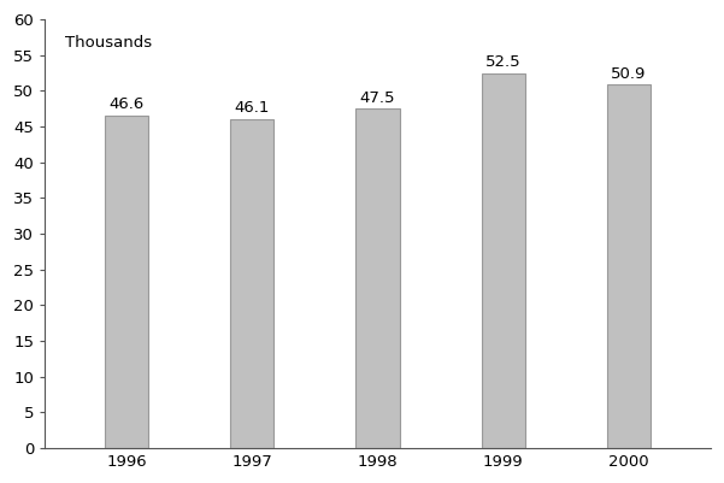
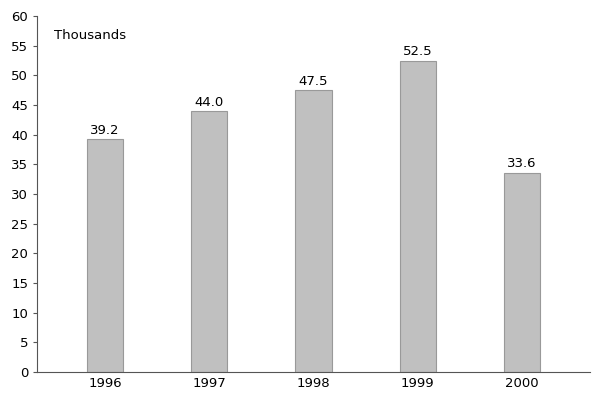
1996: 46.6 -> 39.2
1997: 46.1 -> 44.0
2000: 50.9 -> 33.6
